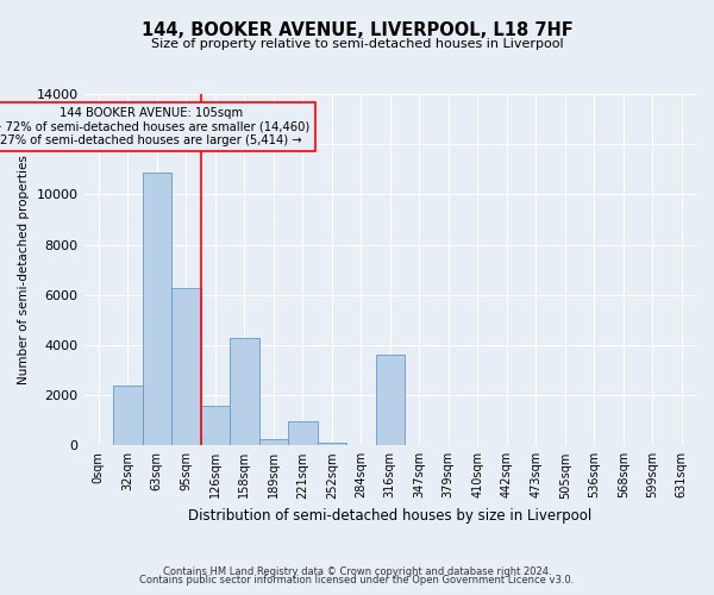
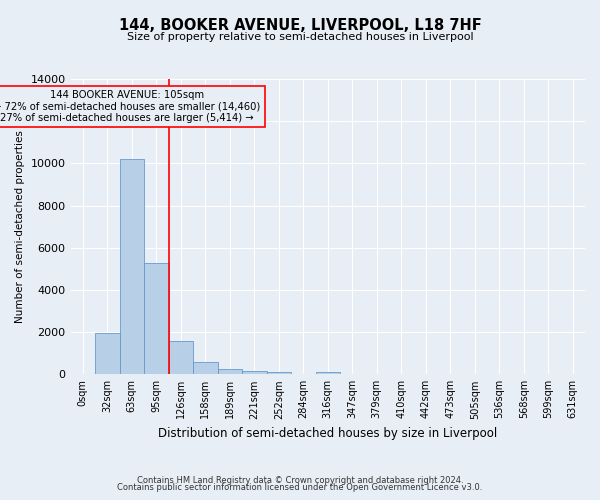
32sqm: 2400 -> 1950
63sqm: 10850 -> 10200
95sqm: 6250 -> 5300
158sqm: 4300 -> 600
221sqm: 950 -> 180
316sqm: 3600 -> 110
